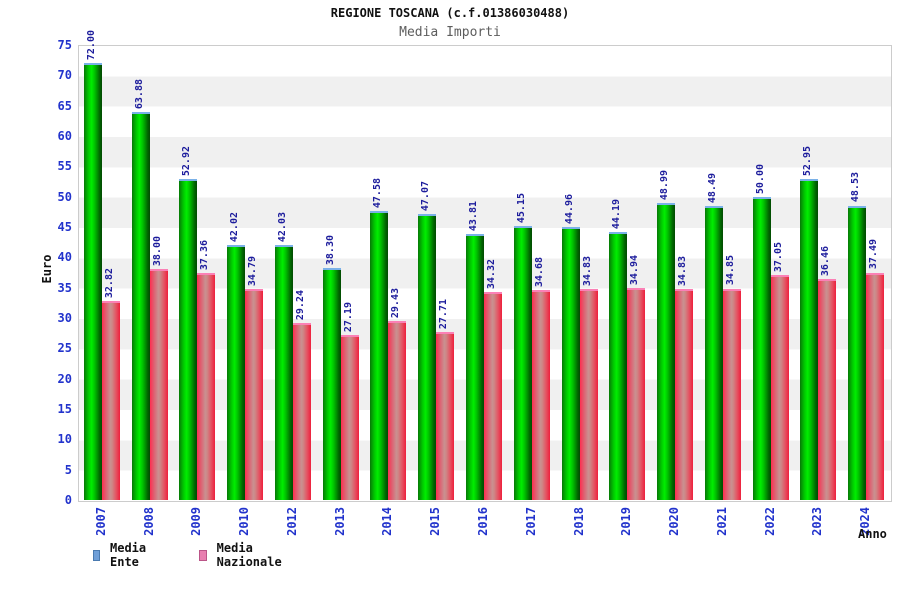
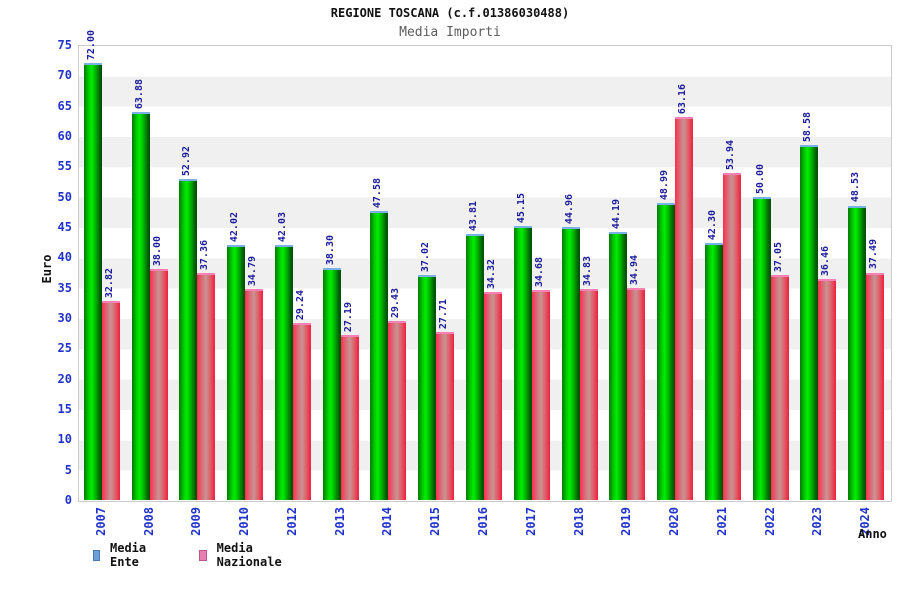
Media Ente/2015: 47.07 -> 37.02
Media Nazionale/2020: 34.83 -> 63.16
Media Ente/2021: 48.49 -> 42.30
Media Nazionale/2021: 34.85 -> 53.94
Media Ente/2023: 52.95 -> 58.58
